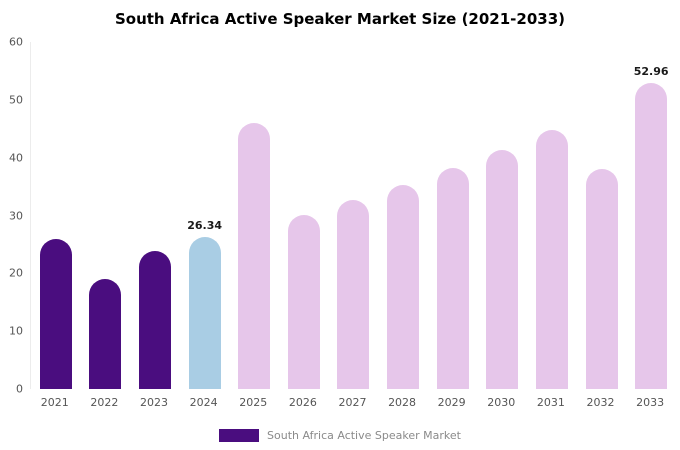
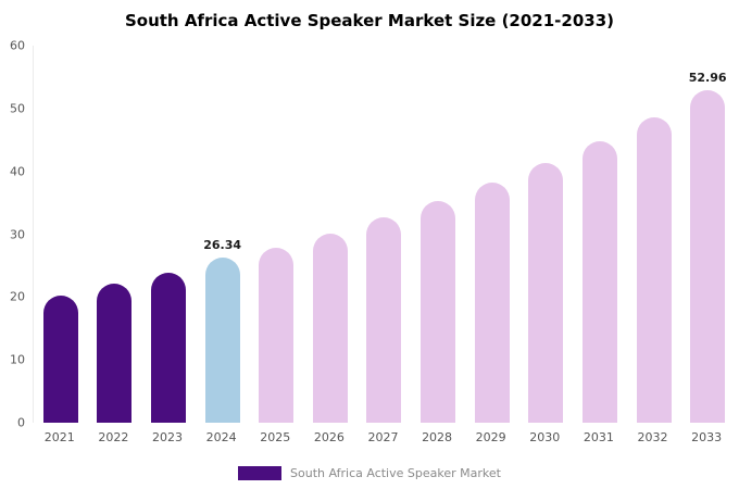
2021: 26 -> 20
2022: 19 -> 22
2025: 46 -> 28
2032: 38 -> 49
